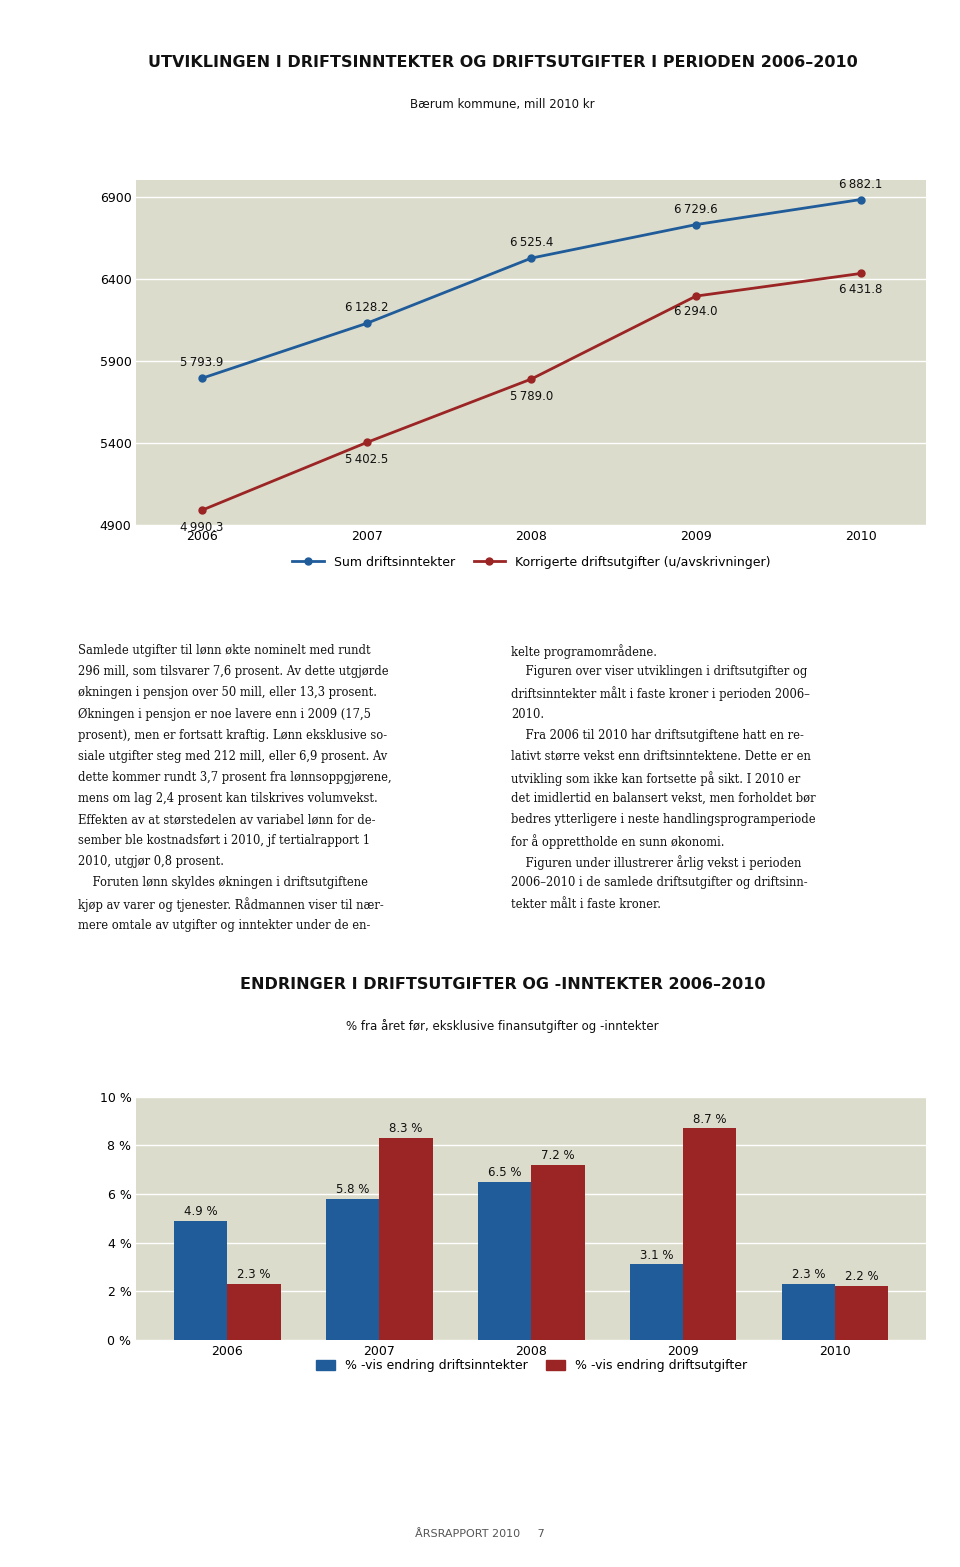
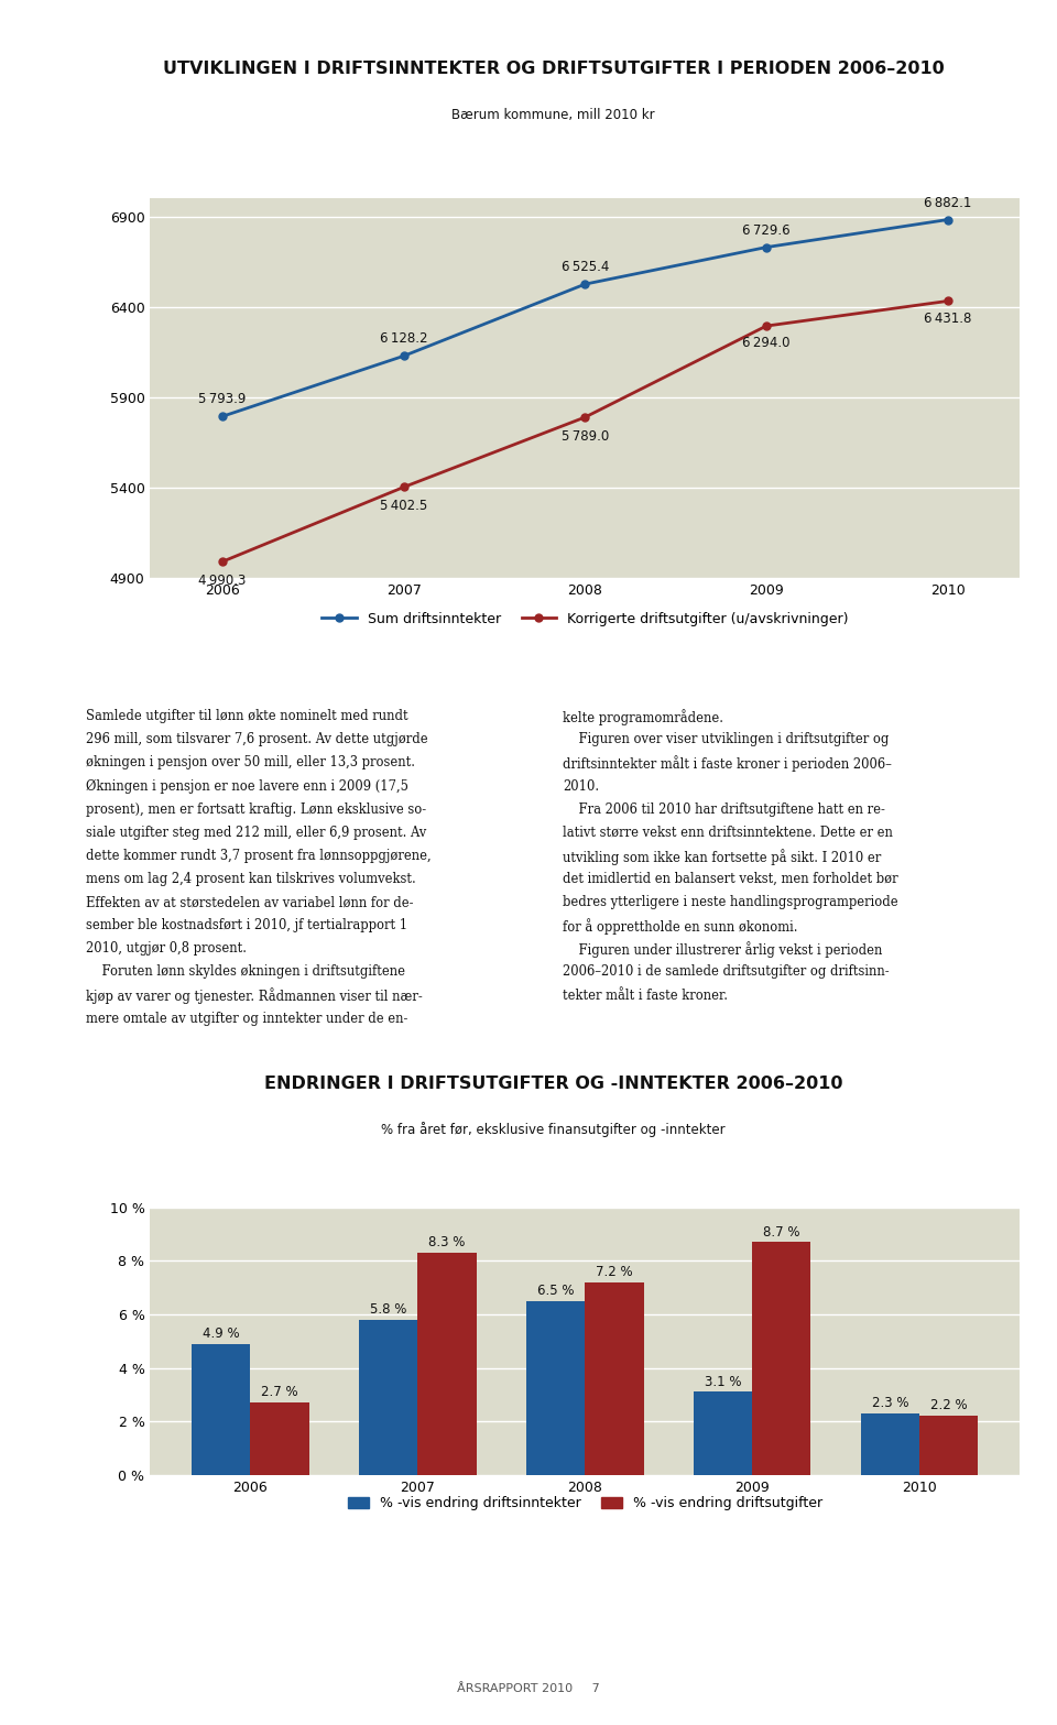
% -vis endring driftsutgifter/2006: 2.3 -> 2.7
